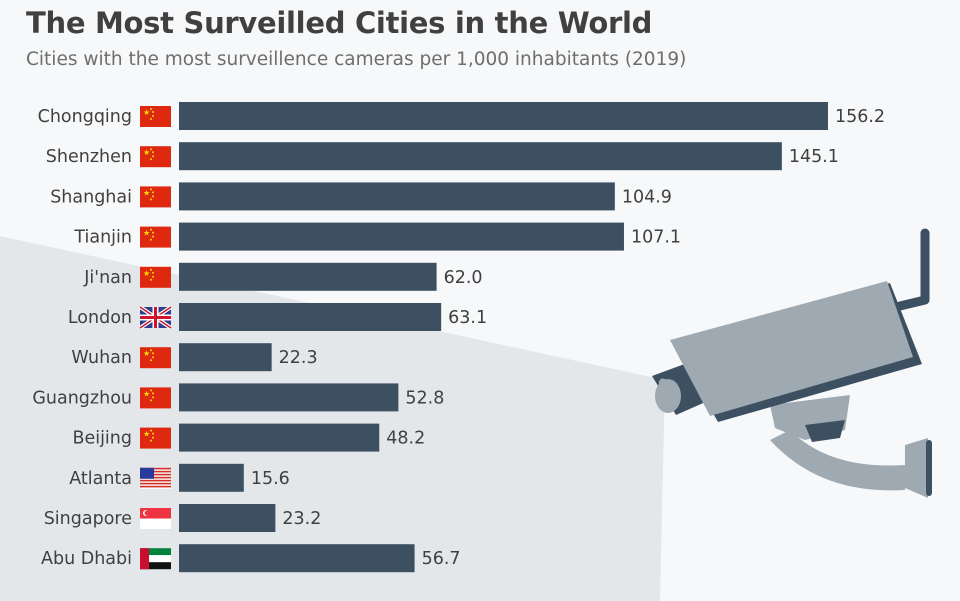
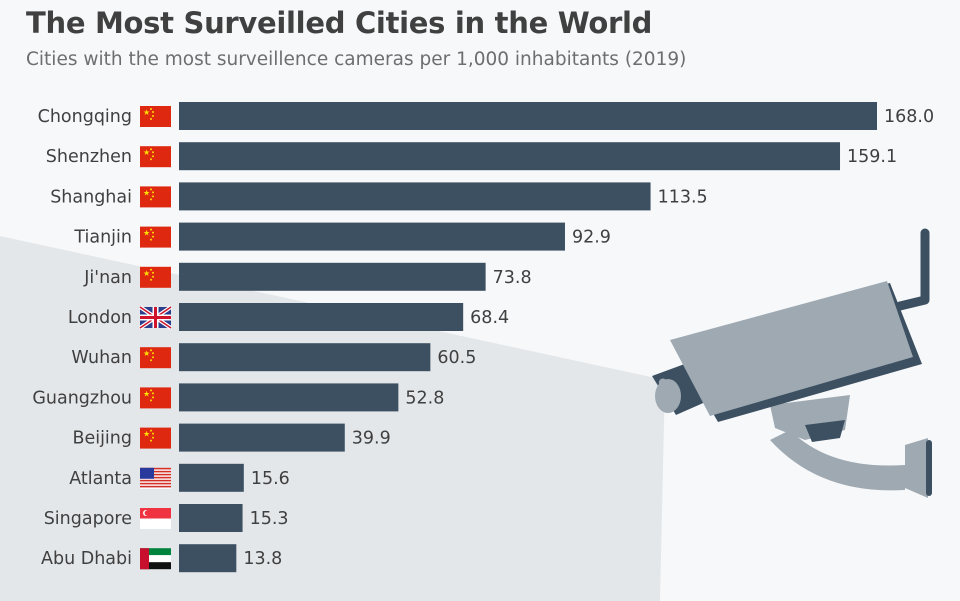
Chongqing: 156.2 -> 168.0
Shenzhen: 145.1 -> 159.1
Shanghai: 104.9 -> 113.5
Tianjin: 107.1 -> 92.9
Ji'nan: 62.0 -> 73.8
London: 63.1 -> 68.4
Wuhan: 22.3 -> 60.5
Beijing: 48.2 -> 39.9
Singapore: 23.2 -> 15.3
Abu Dhabi: 56.7 -> 13.8
